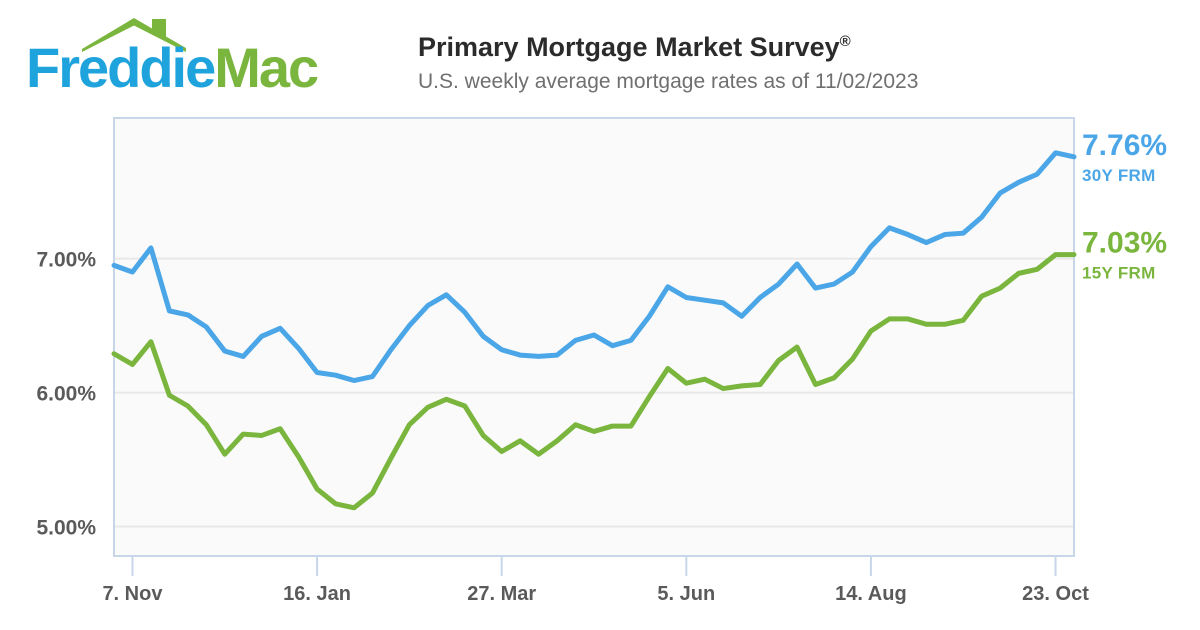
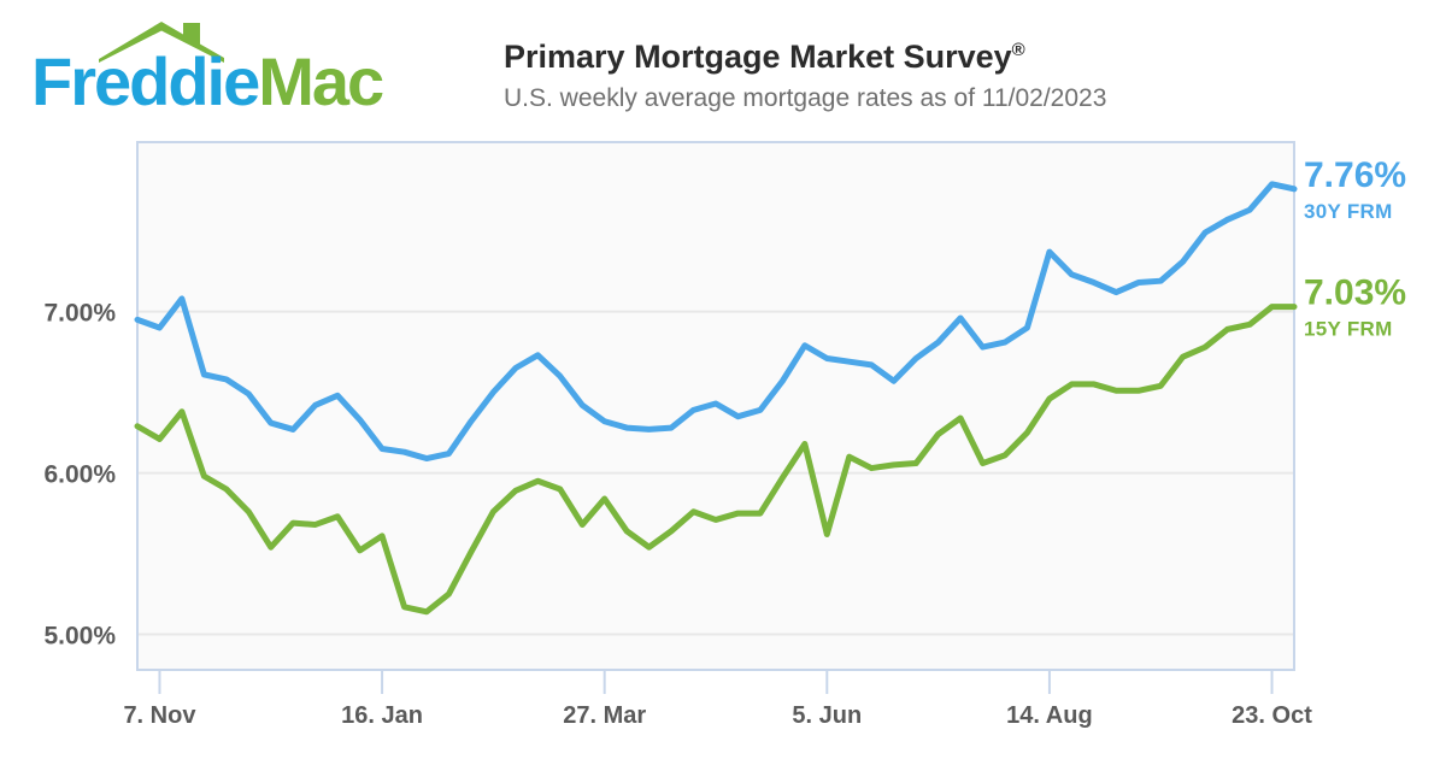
15Y FRM/16. Jan: 5.28% -> 5.61%
15Y FRM/27. Mar: 5.56% -> 5.84%
15Y FRM/5. Jun: 6.07% -> 5.62%
30Y FRM/14. Aug: 7.09% -> 7.37%
